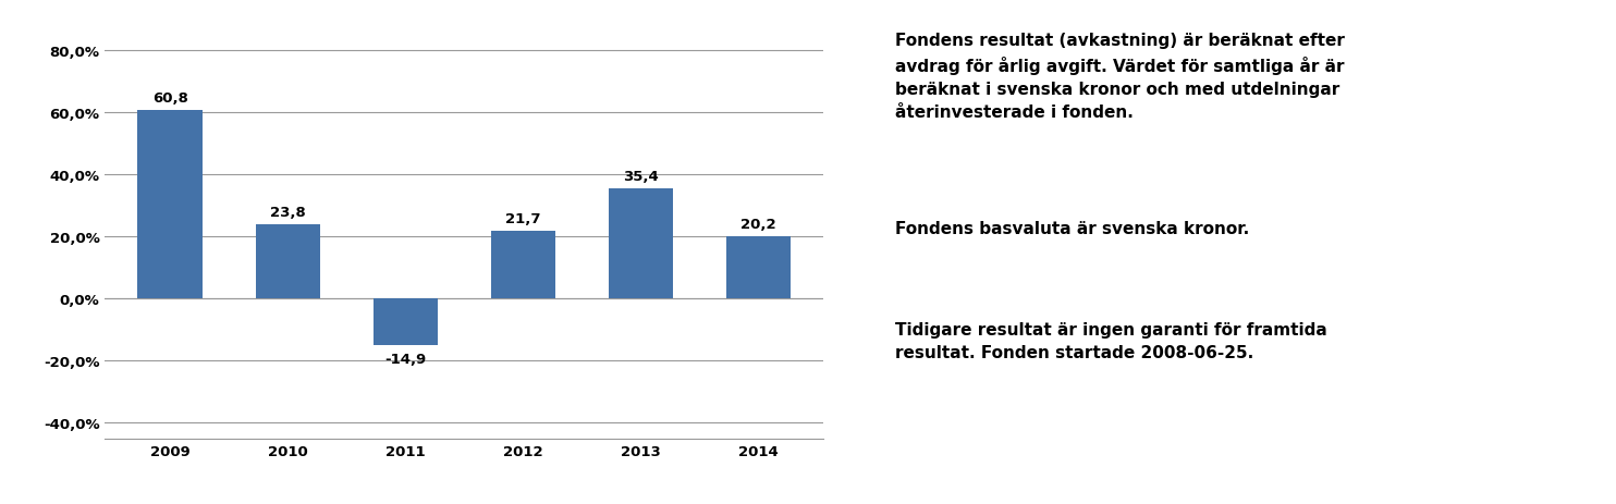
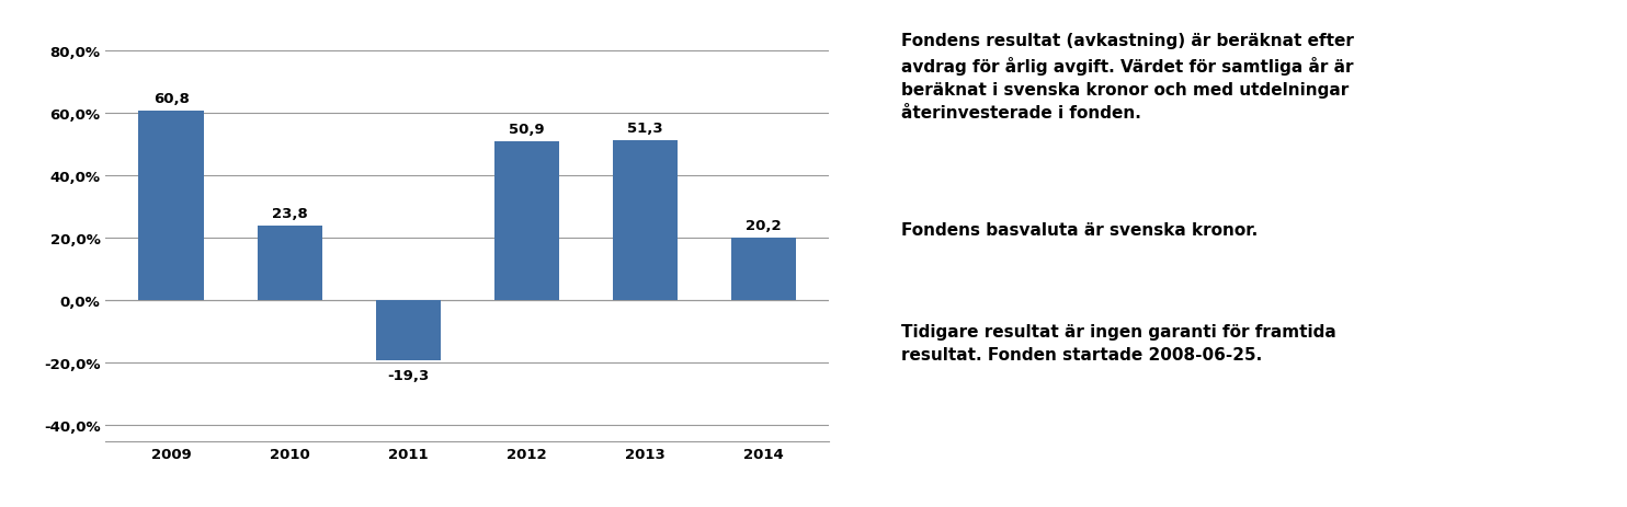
2011: -14,9 -> -19,3
2012: 21,7 -> 50,9
2013: 35,4 -> 51,3
